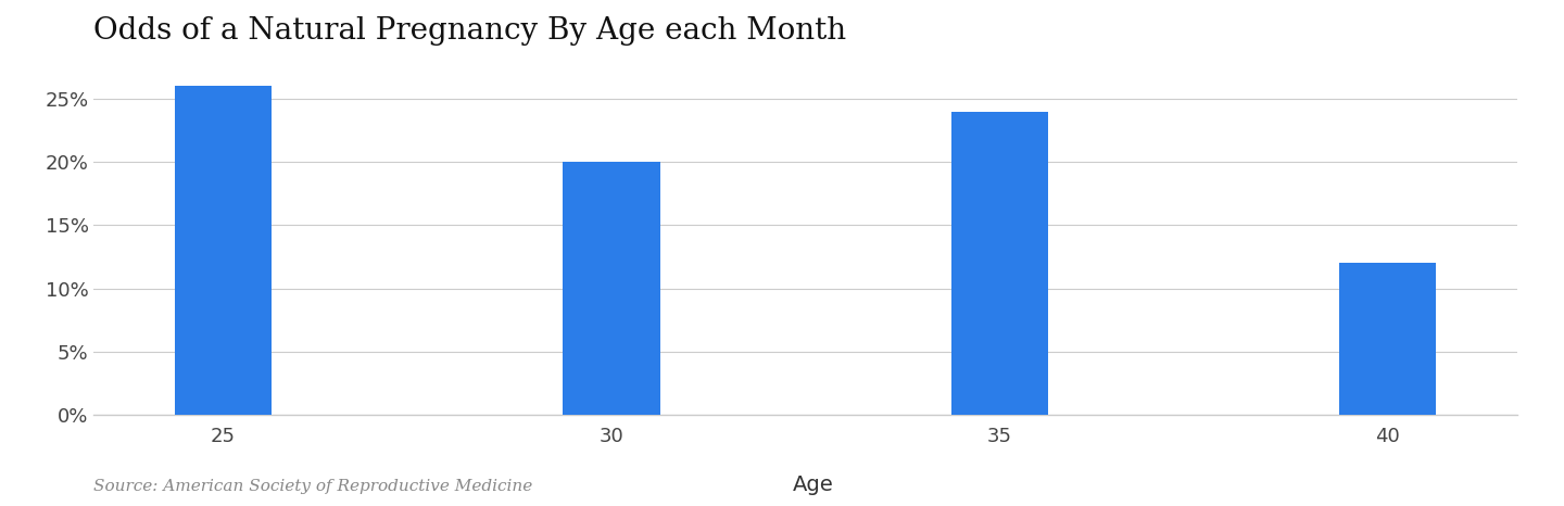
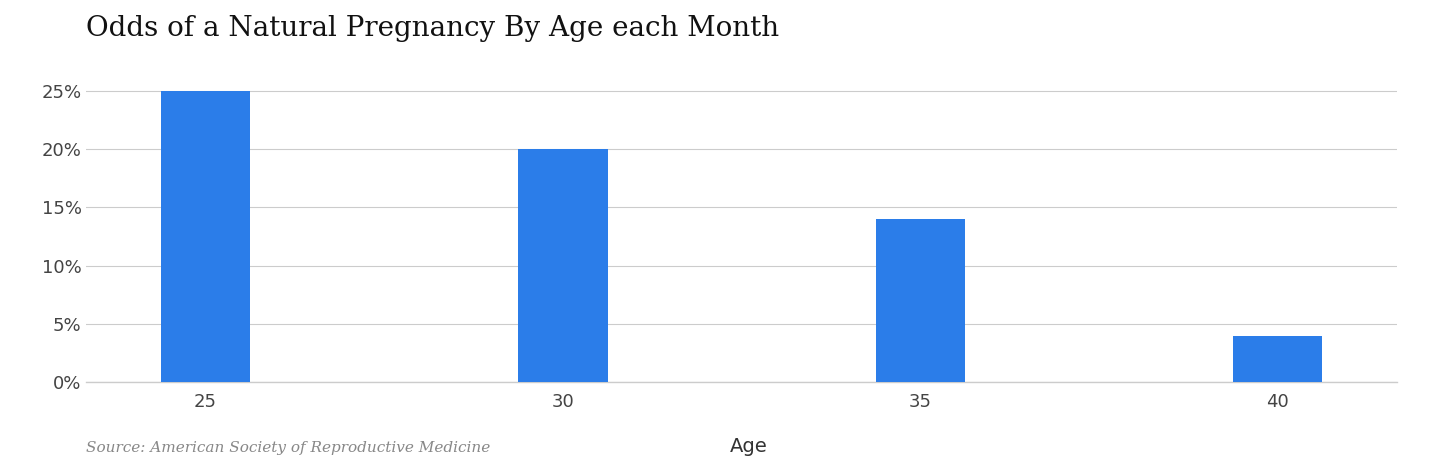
25: 26% -> 25%
35: 24% -> 14%
40: 12% -> 4%
